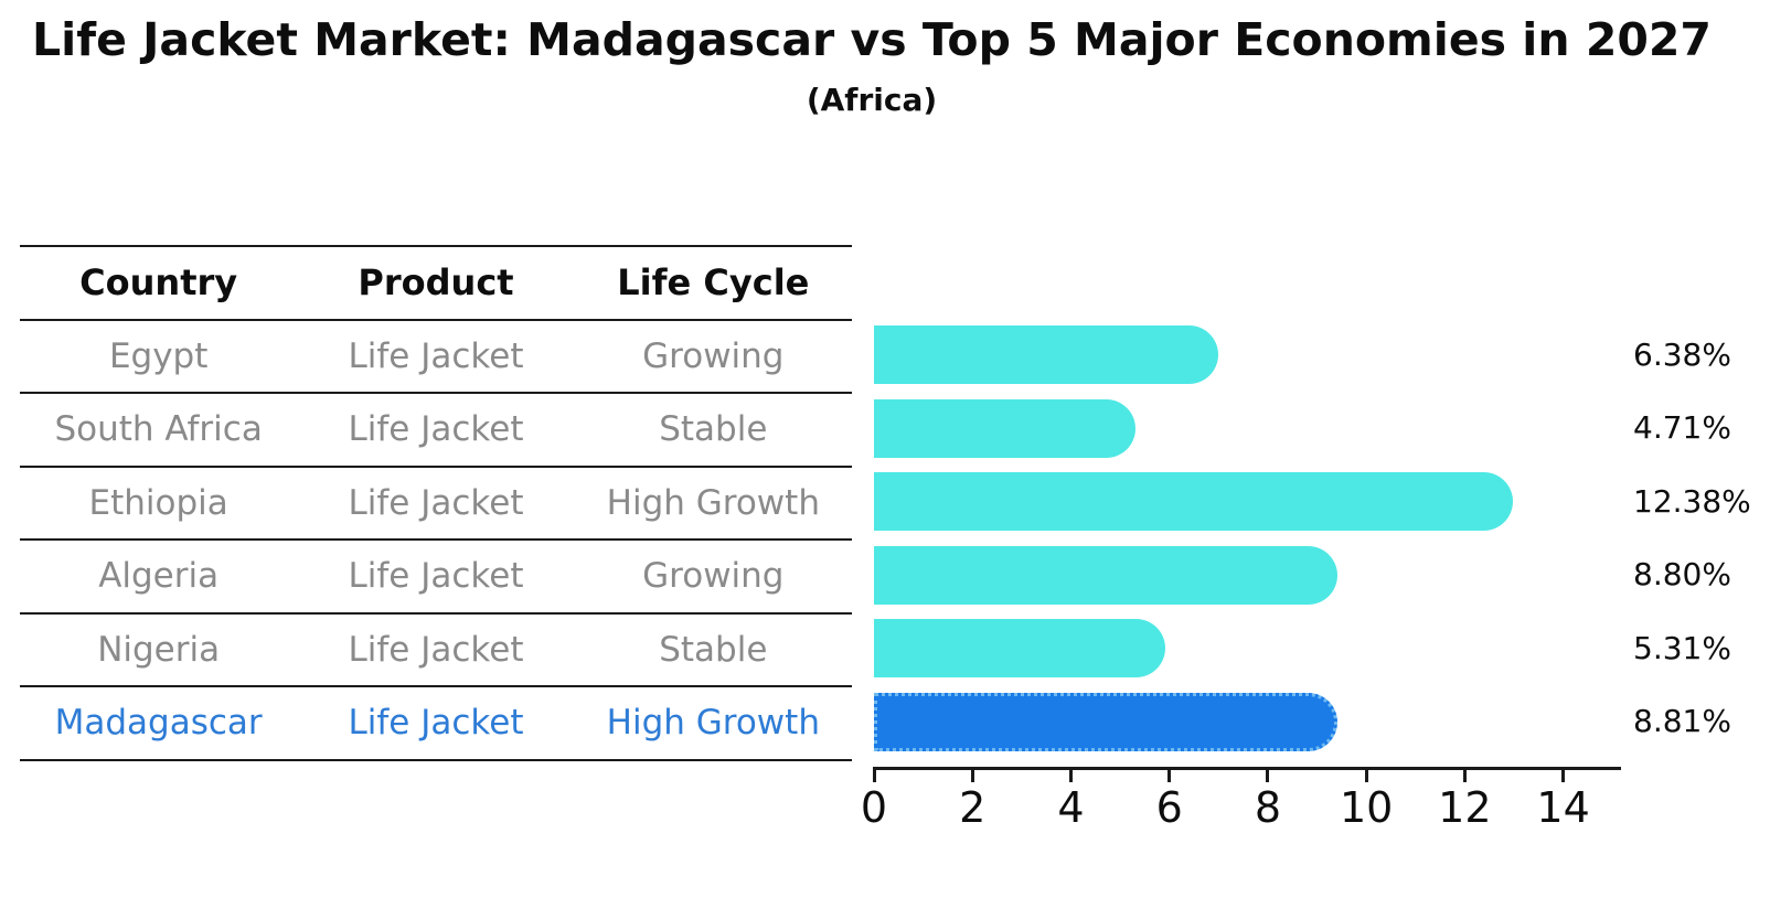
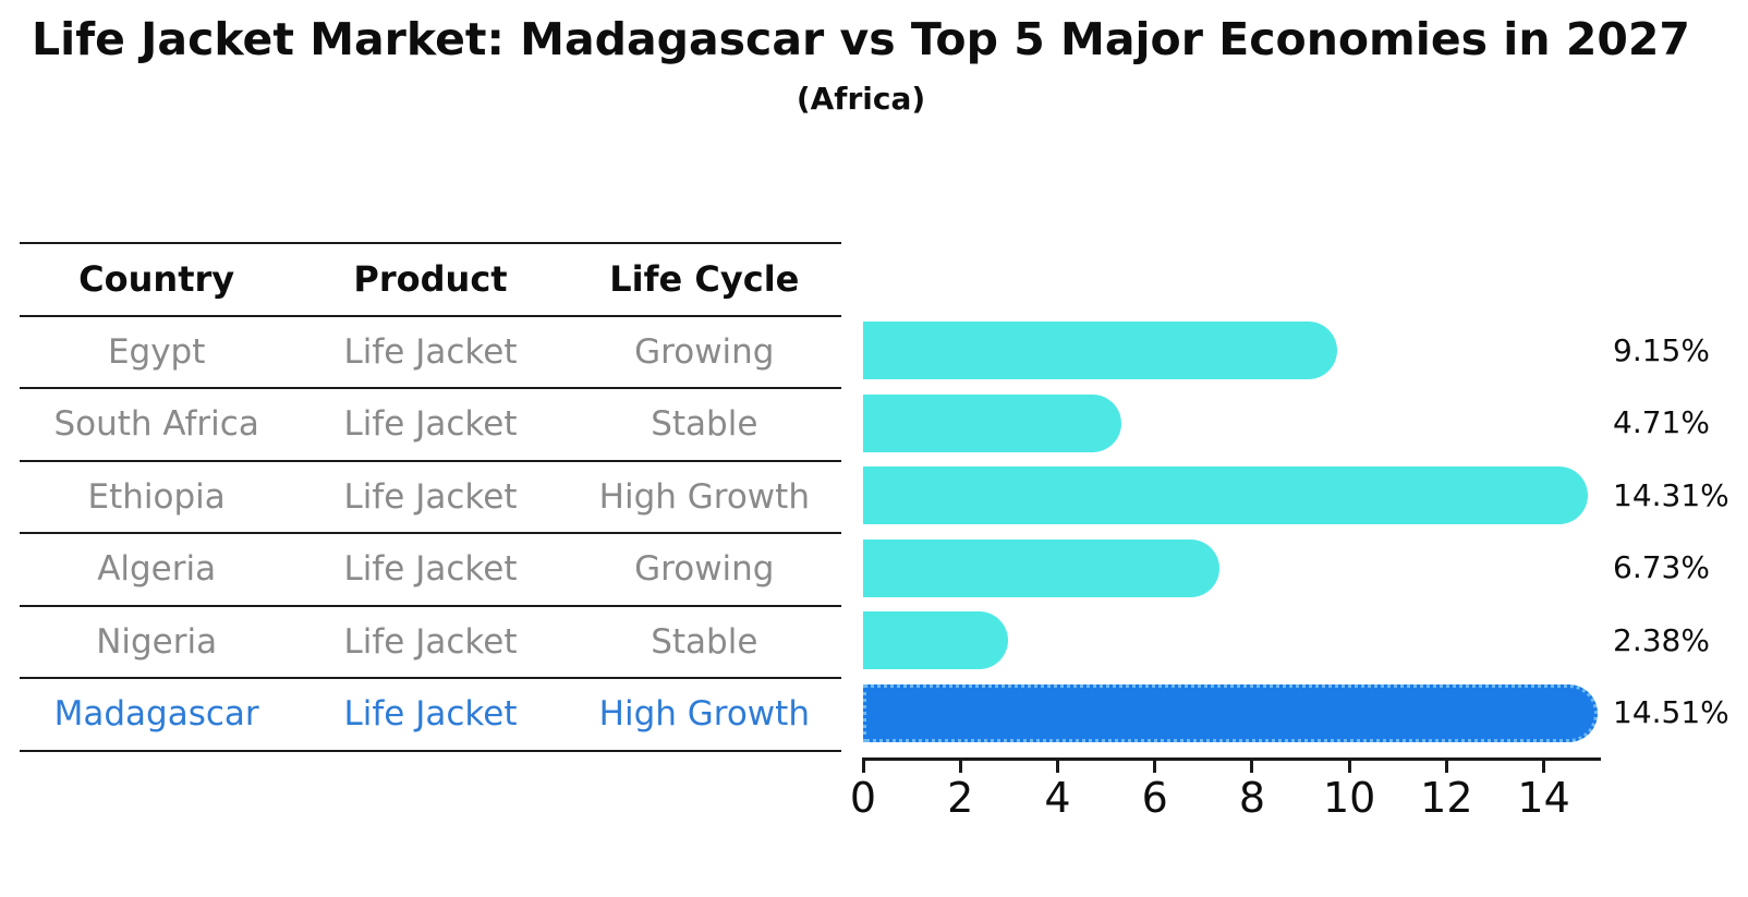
Egypt: 6.38% -> 9.15%
Ethiopia: 12.38% -> 14.31%
Algeria: 8.80% -> 6.73%
Nigeria: 5.31% -> 2.38%
Madagascar: 8.81% -> 14.51%
